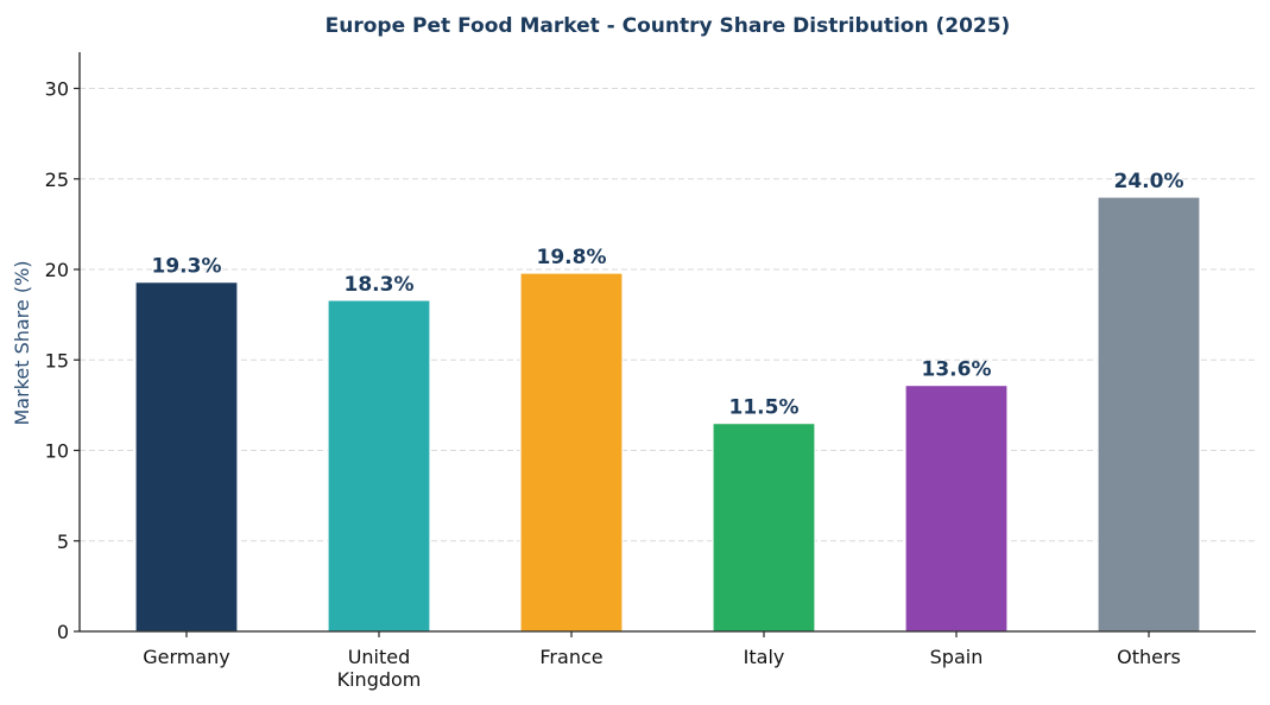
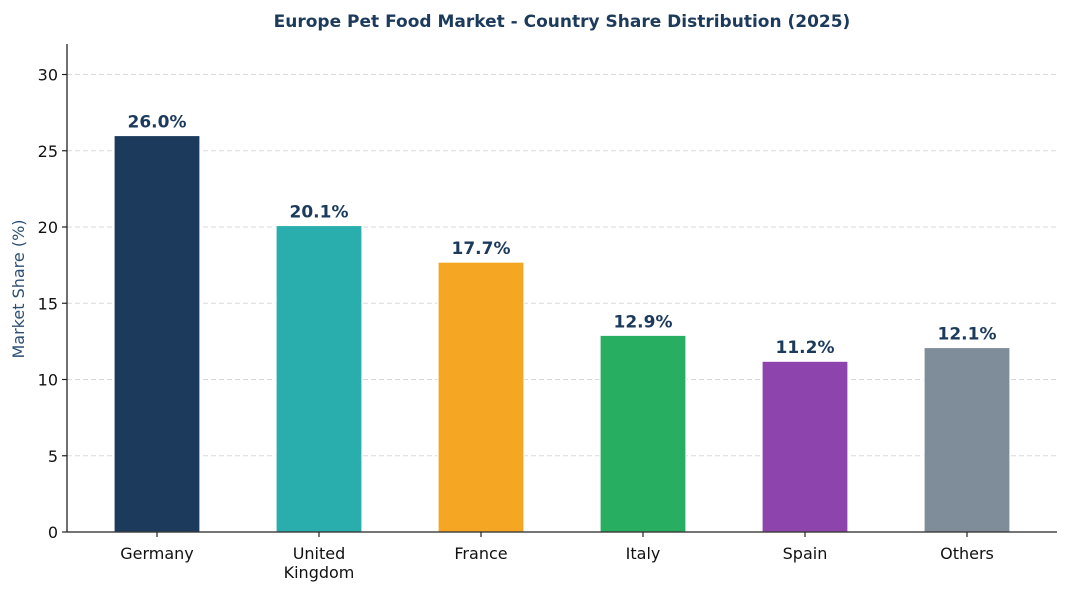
Germany: 19.3% -> 26.0%
United Kingdom: 18.3% -> 20.1%
France: 19.8% -> 17.7%
Italy: 11.5% -> 12.9%
Spain: 13.6% -> 11.2%
Others: 24.0% -> 12.1%
